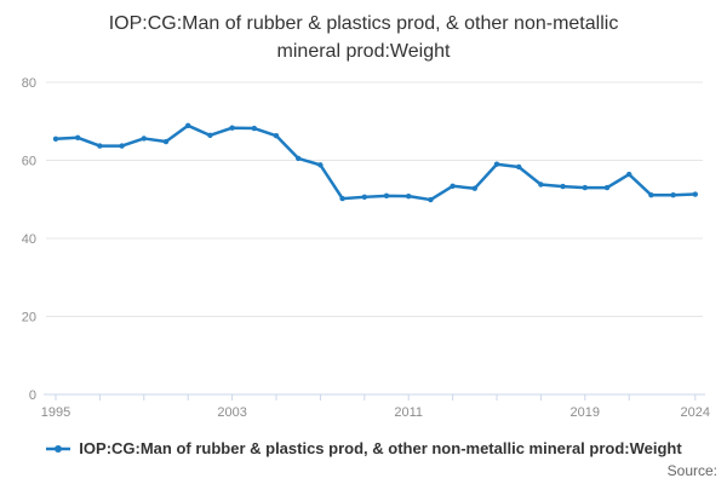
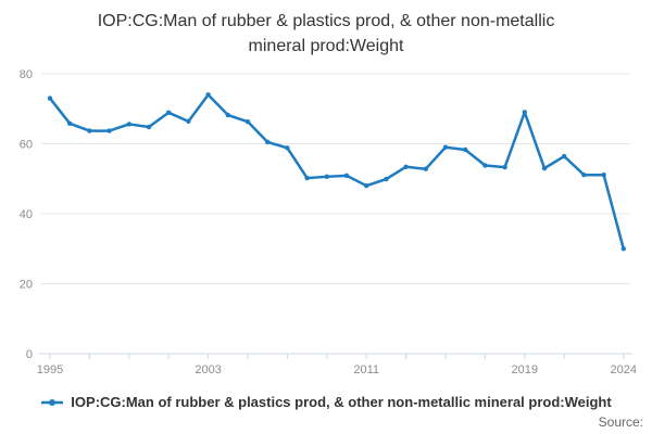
1995: 66 -> 73
2003: 68 -> 74
2011: 51 -> 48
2019: 53 -> 69
2024: 51 -> 30
